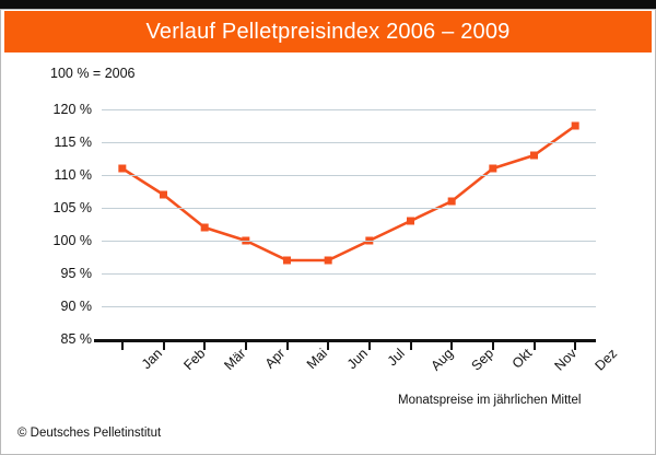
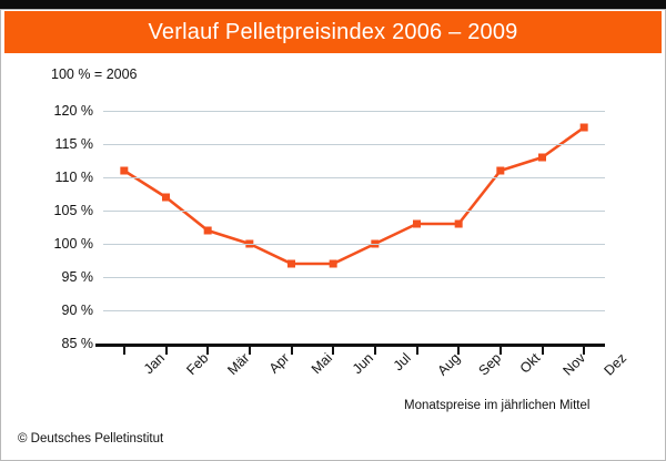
Sep: 106% -> 103%
